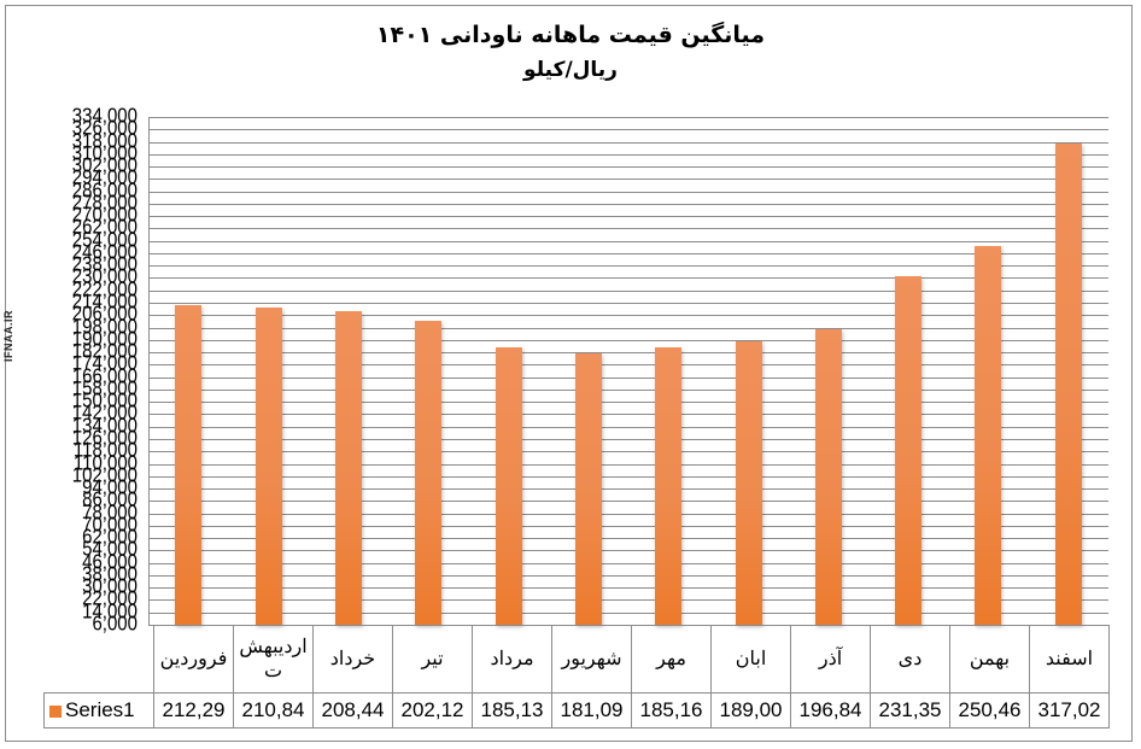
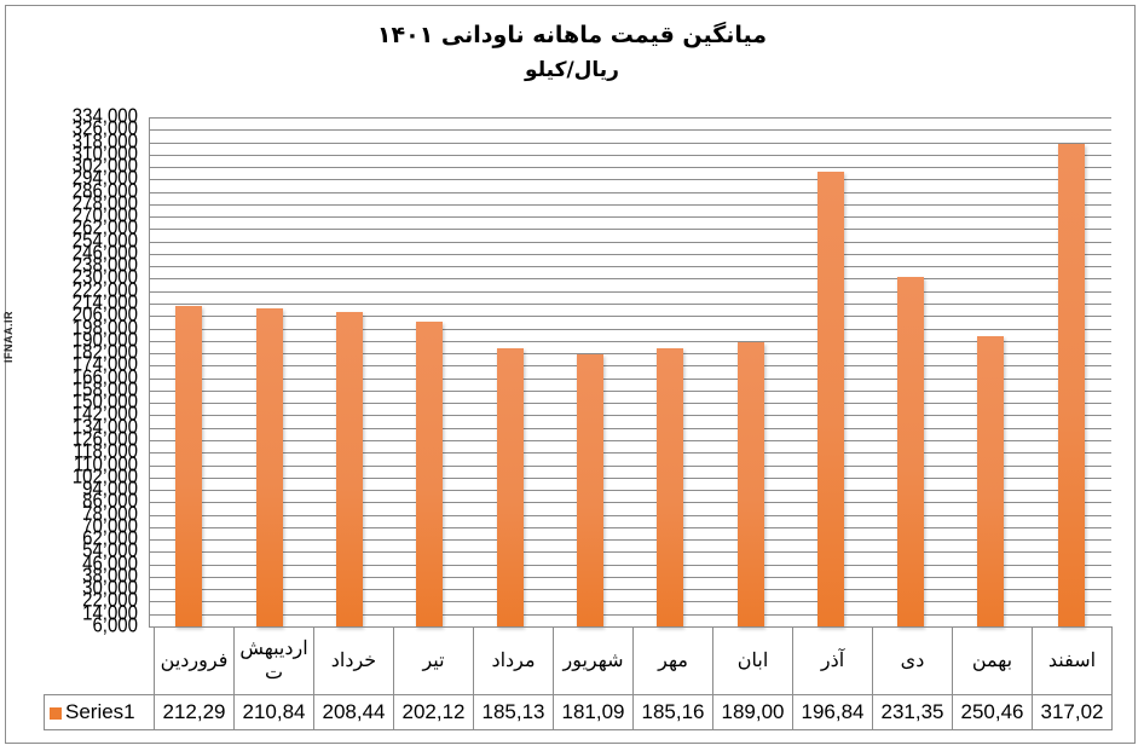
آذر: 197000 -> 299000
بهمن: 250000 -> 193000
